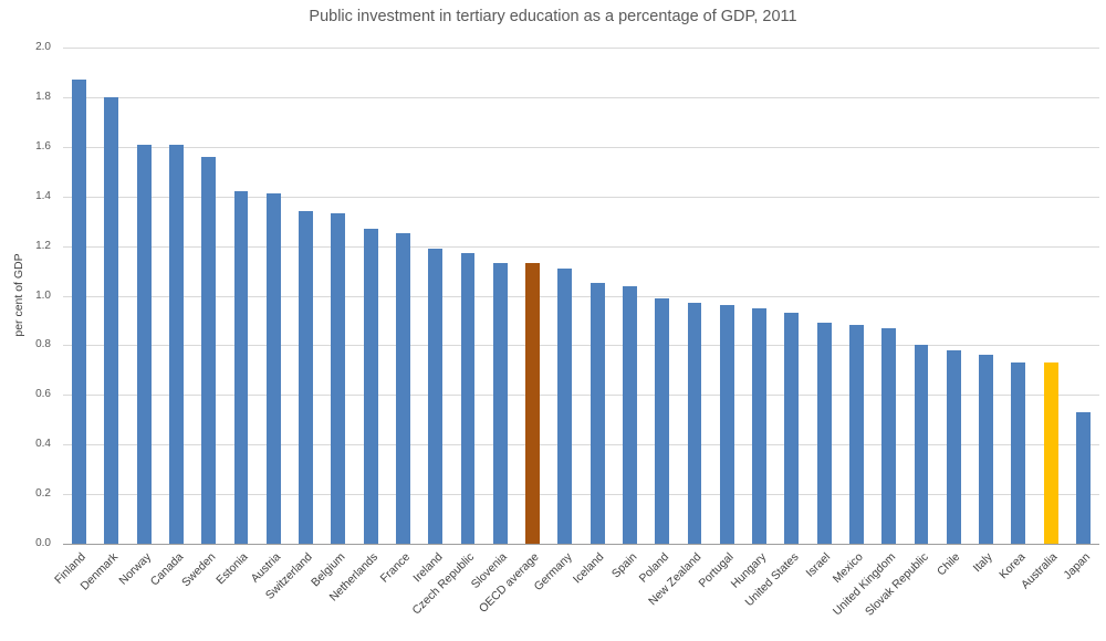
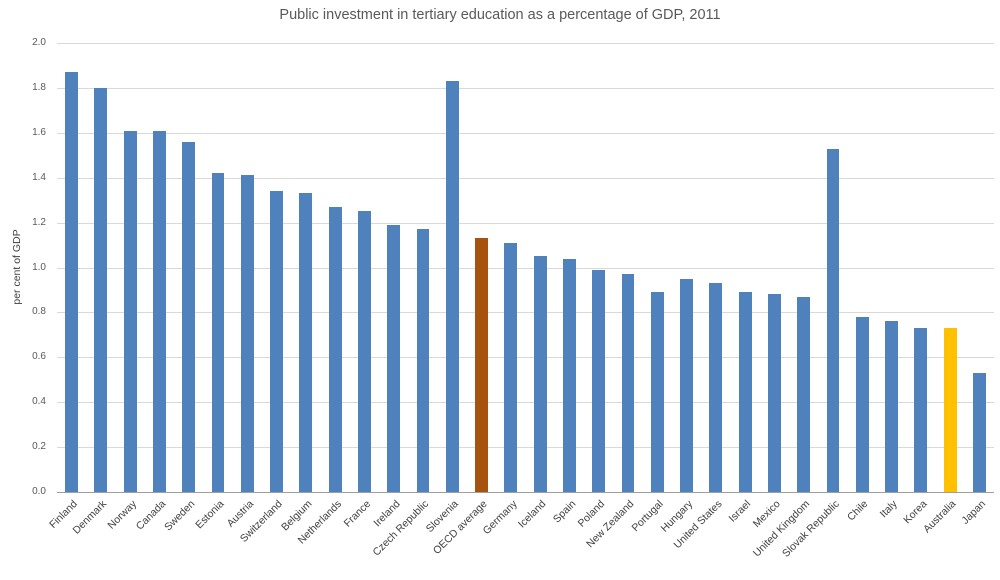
Slovenia: 1.13 -> 1.83
Portugal: 0.96 -> 0.89
Slovak Republic: 0.80 -> 1.53
